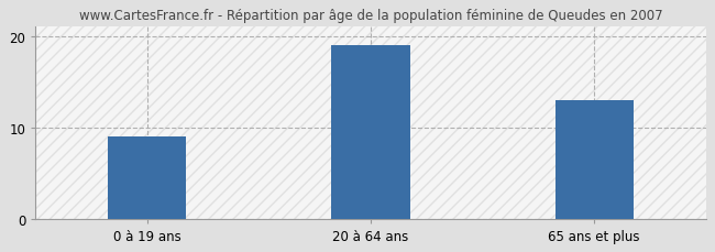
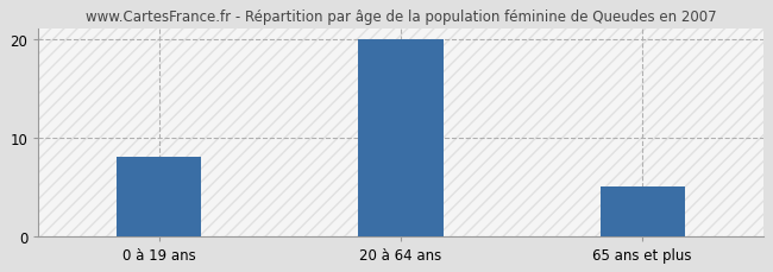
0 à 19 ans: 9 -> 8
20 à 64 ans: 19 -> 20
65 ans et plus: 13 -> 5
